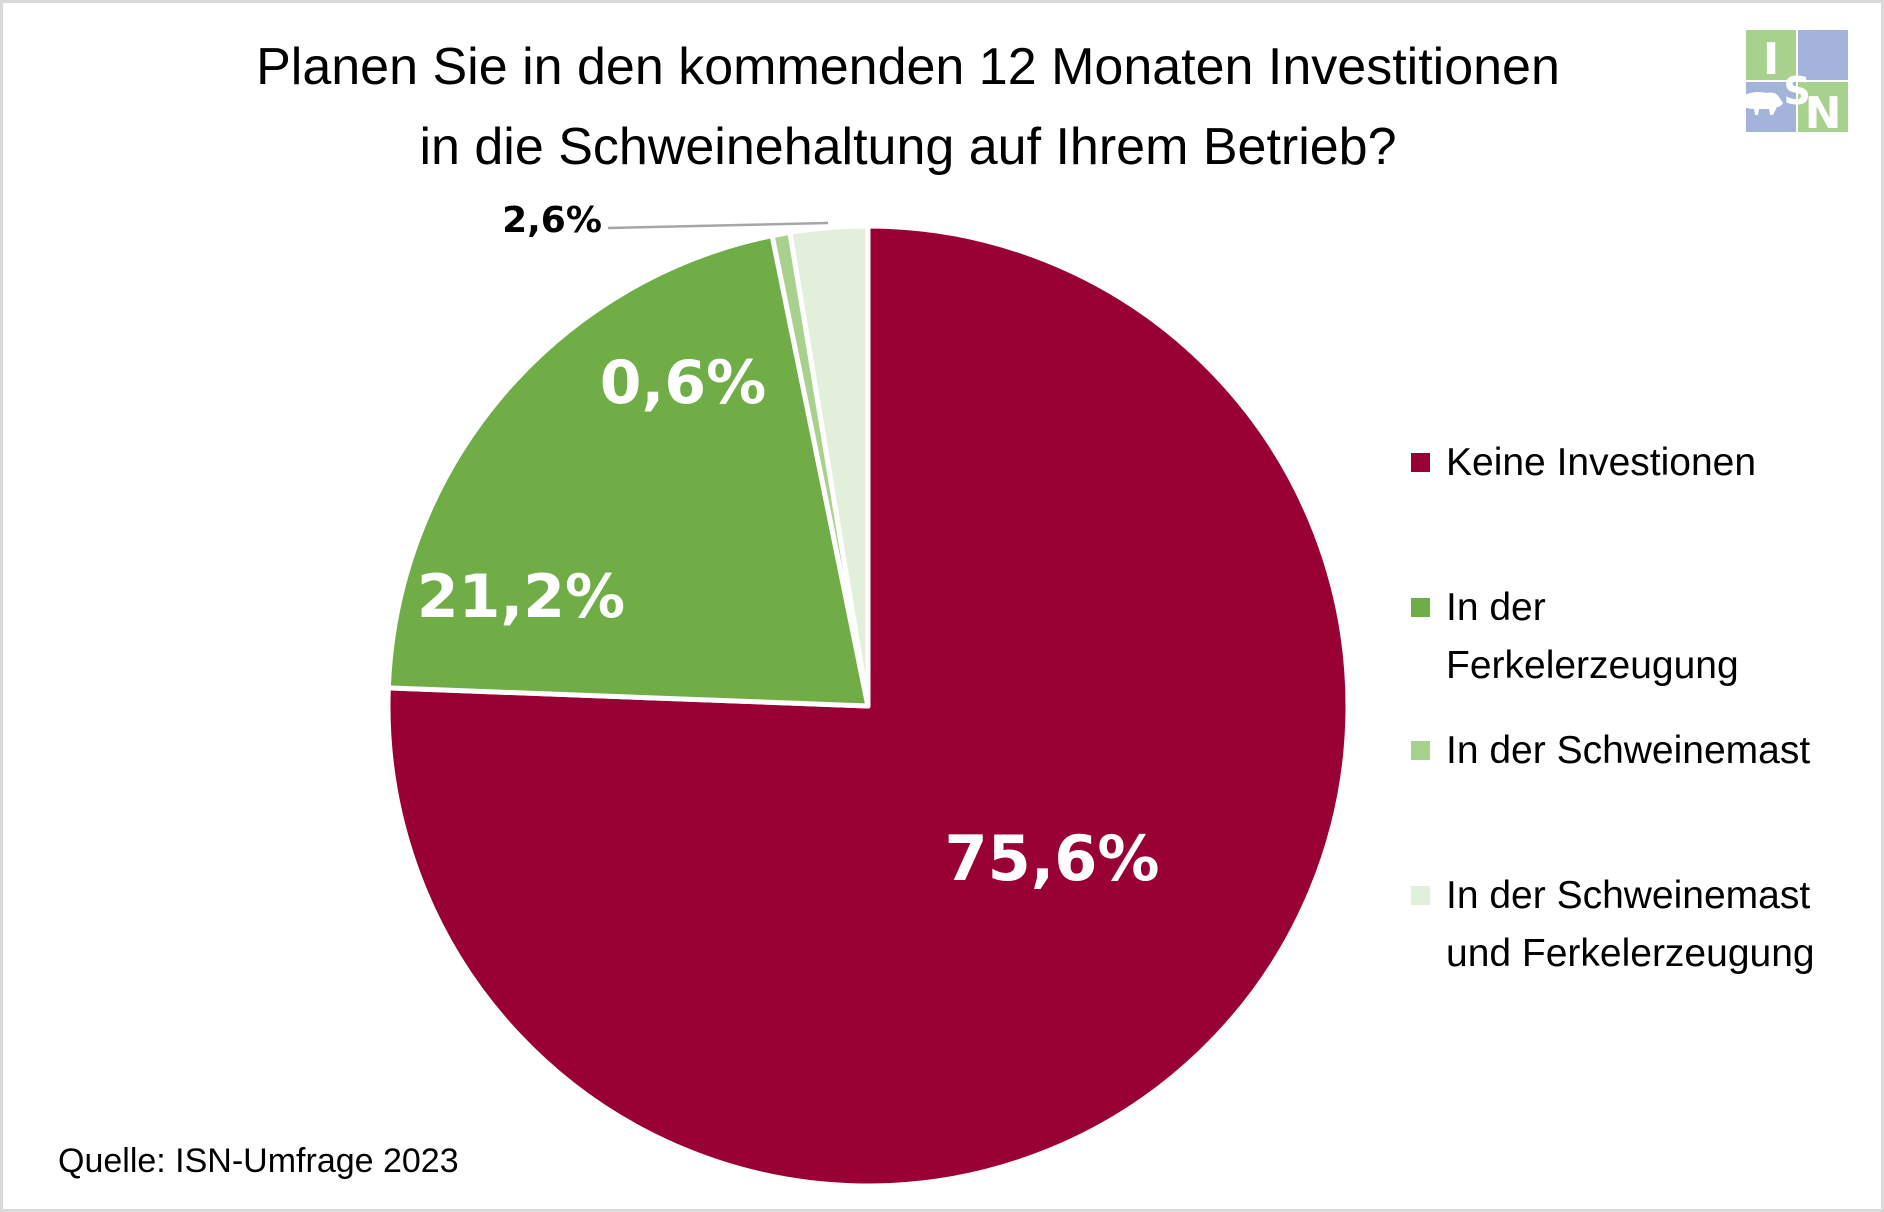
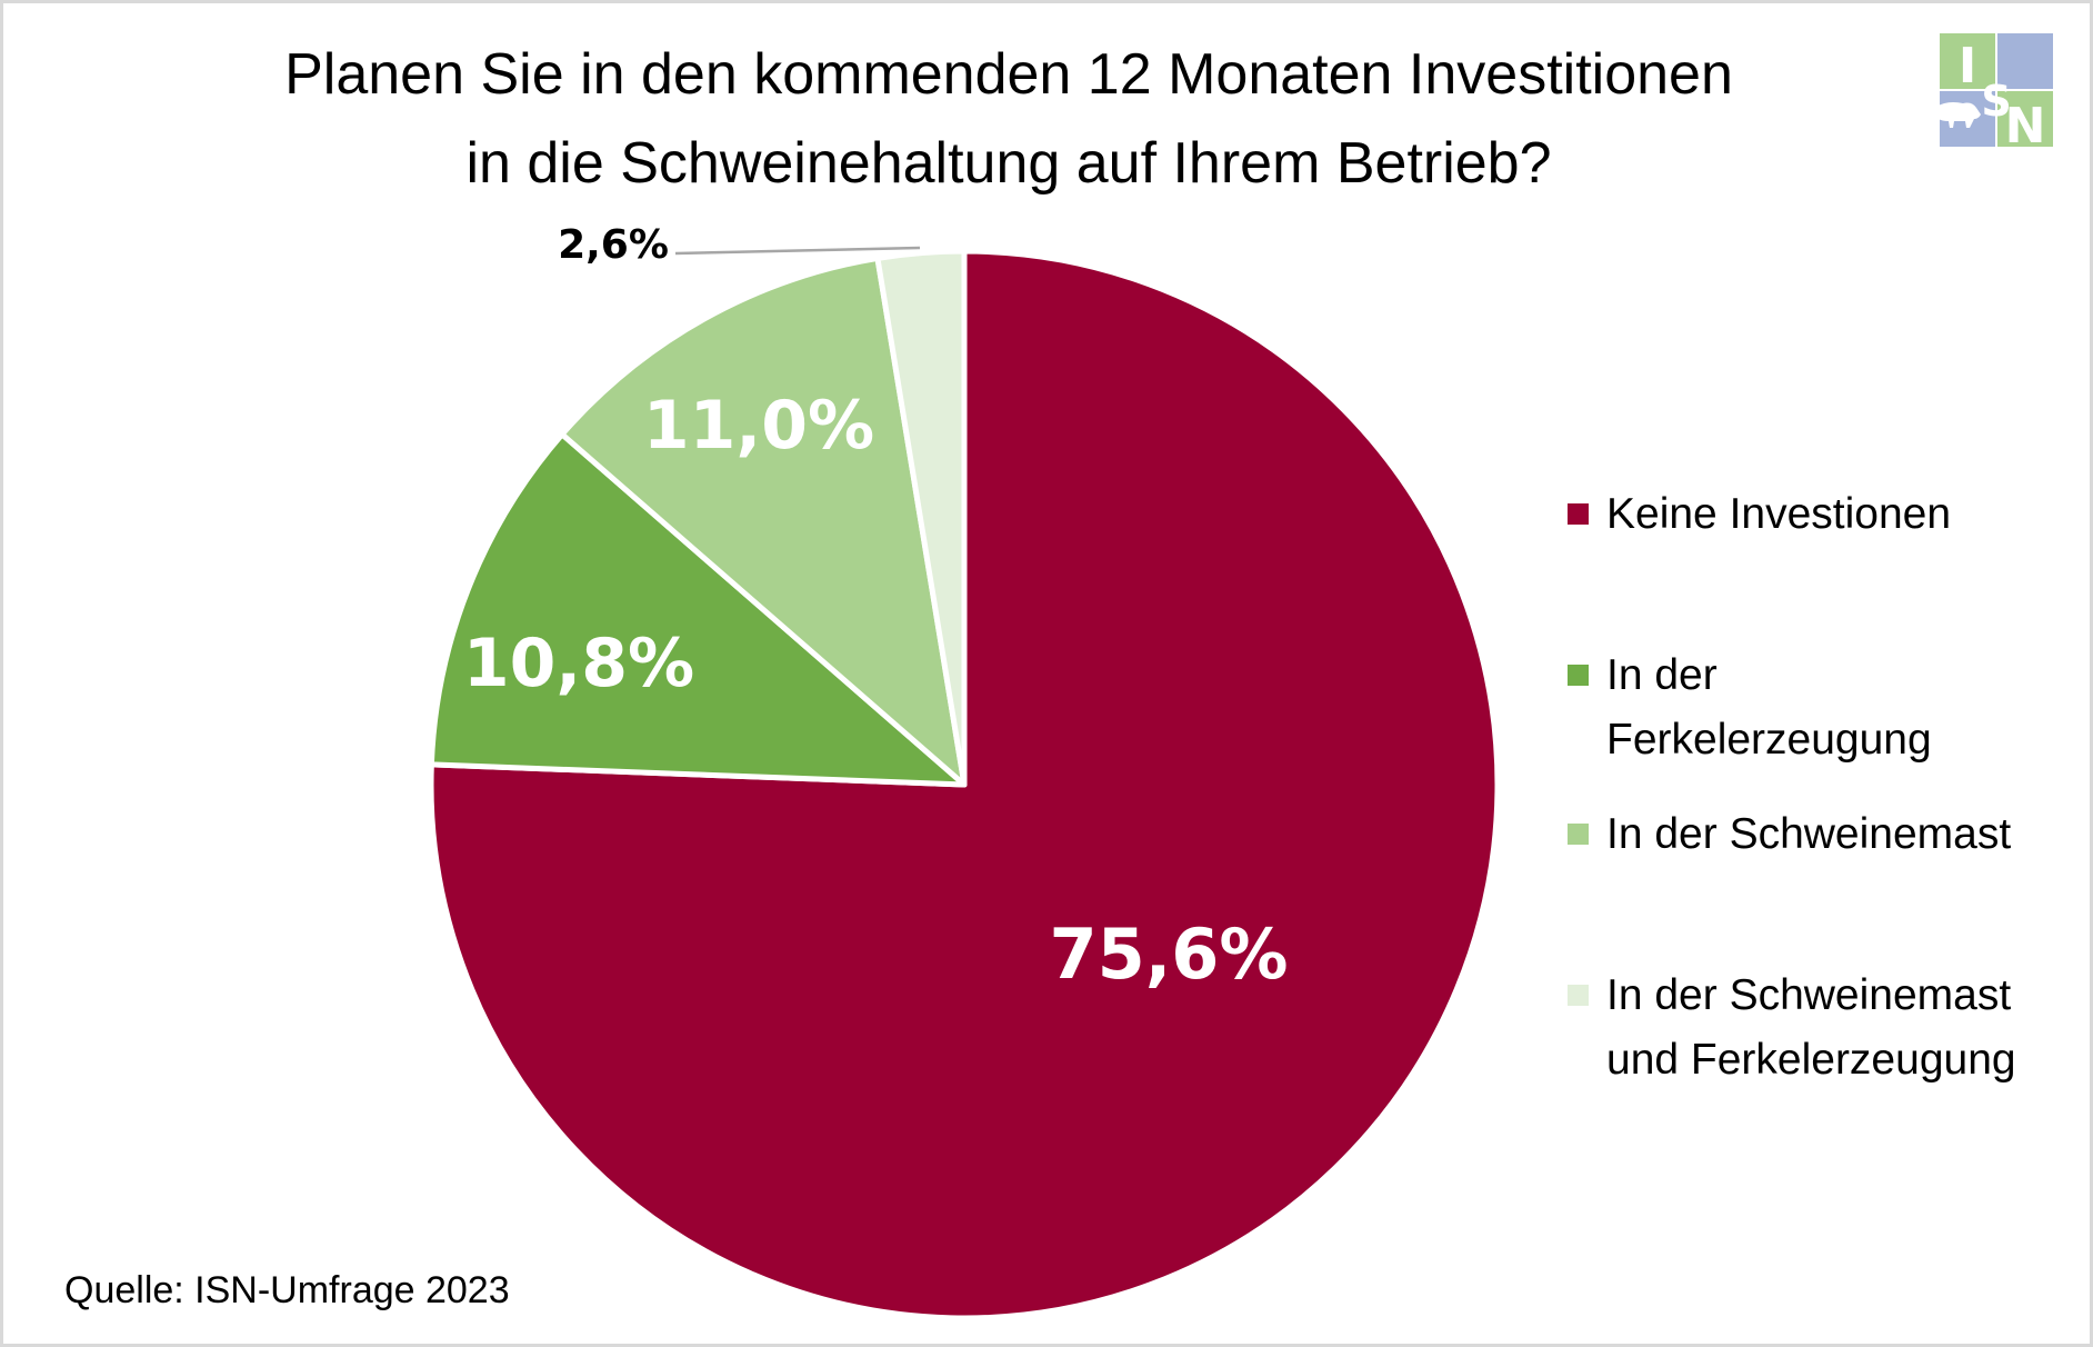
In der Ferkelerzeugung: 21,2% -> 10,8%
In der Schweinemast: 0,6% -> 11,0%
